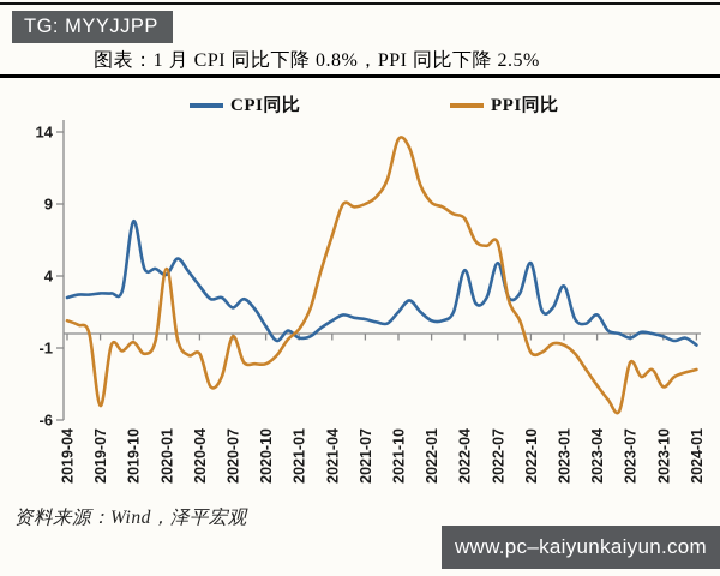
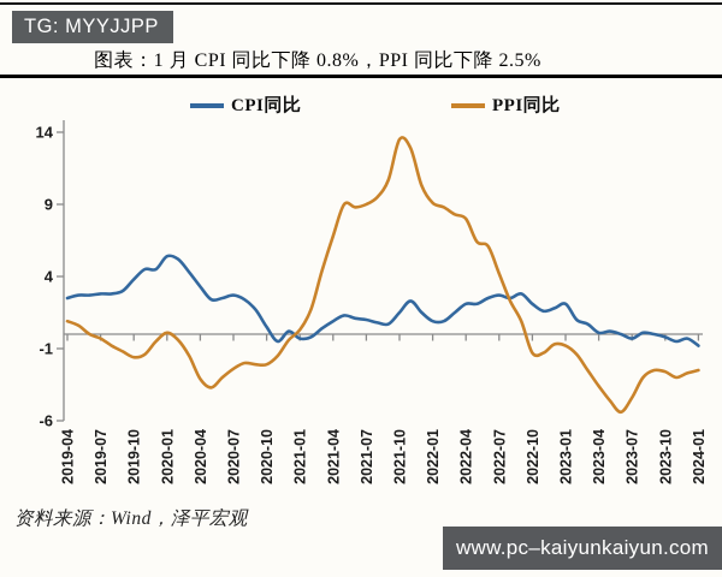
PPI同比/2019-07: -5.0 -> -0.3
CPI同比/2019-10: 7.8 -> 3.8
PPI同比/2019-10: -0.6 -> -1.6
CPI同比/2020-01: 4.1 -> 5.4
PPI同比/2020-01: 4.5 -> 0.1
PPI同比/2020-04: -1.4 -> -3.1
CPI同比/2020-07: 1.8 -> 2.7
PPI同比/2020-07: -0.2 -> -2.4
CPI同比/2022-04: 4.4 -> 2.1
CPI同比/2022-07: 4.9 -> 2.7
PPI同比/2022-07: 6.3 -> 4.2
CPI同比/2022-10: 4.9 -> 2.1
CPI同比/2023-01: 3.3 -> 2.1
CPI同比/2023-04: 1.3 -> 0.1
PPI同比/2023-07: -2.0 -> -4.4
PPI同比/2023-10: -3.7 -> -2.6
